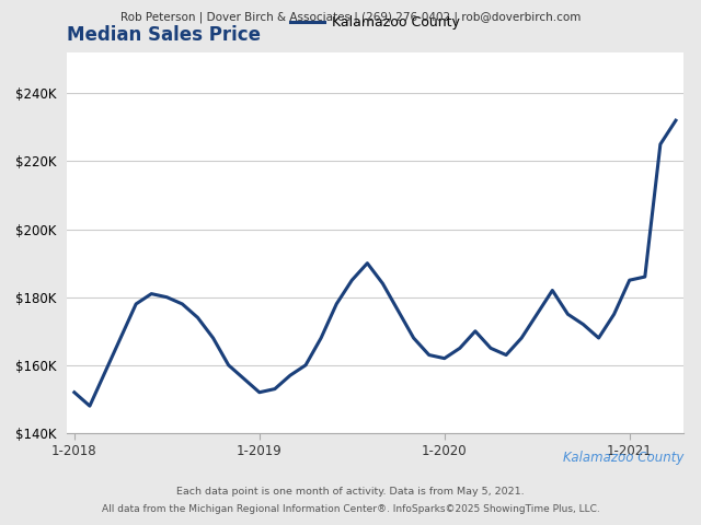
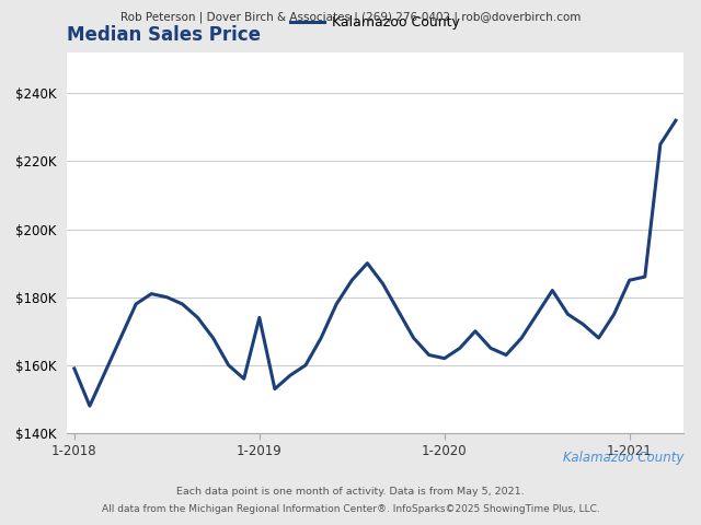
1-2018: $152K -> $159K
1-2019: $152K -> $174K
